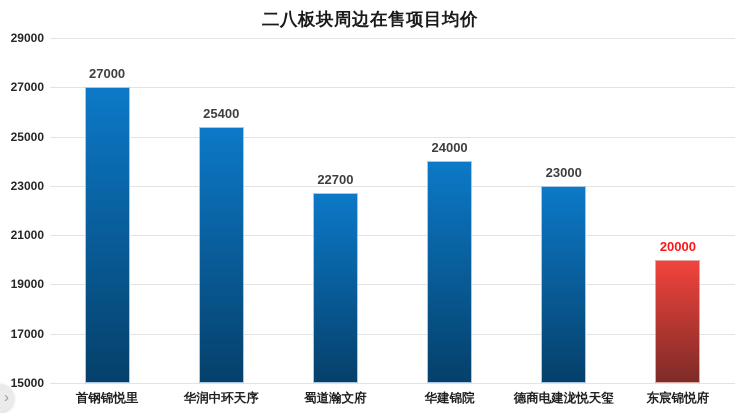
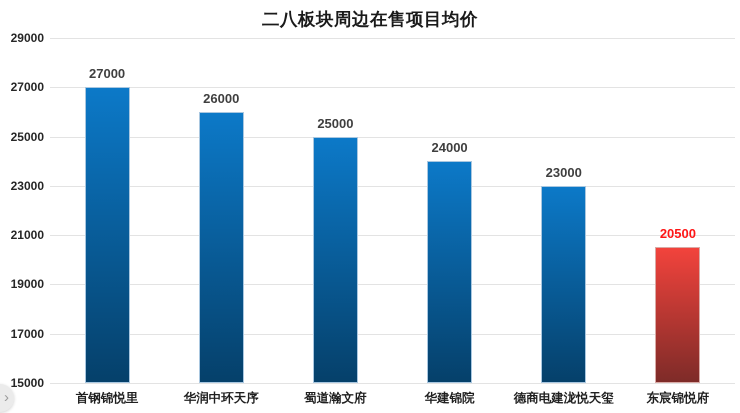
华润中环天序: 25400 -> 26000
蜀道瀚文府: 22700 -> 25000
东宸锦悦府: 20000 -> 20500
